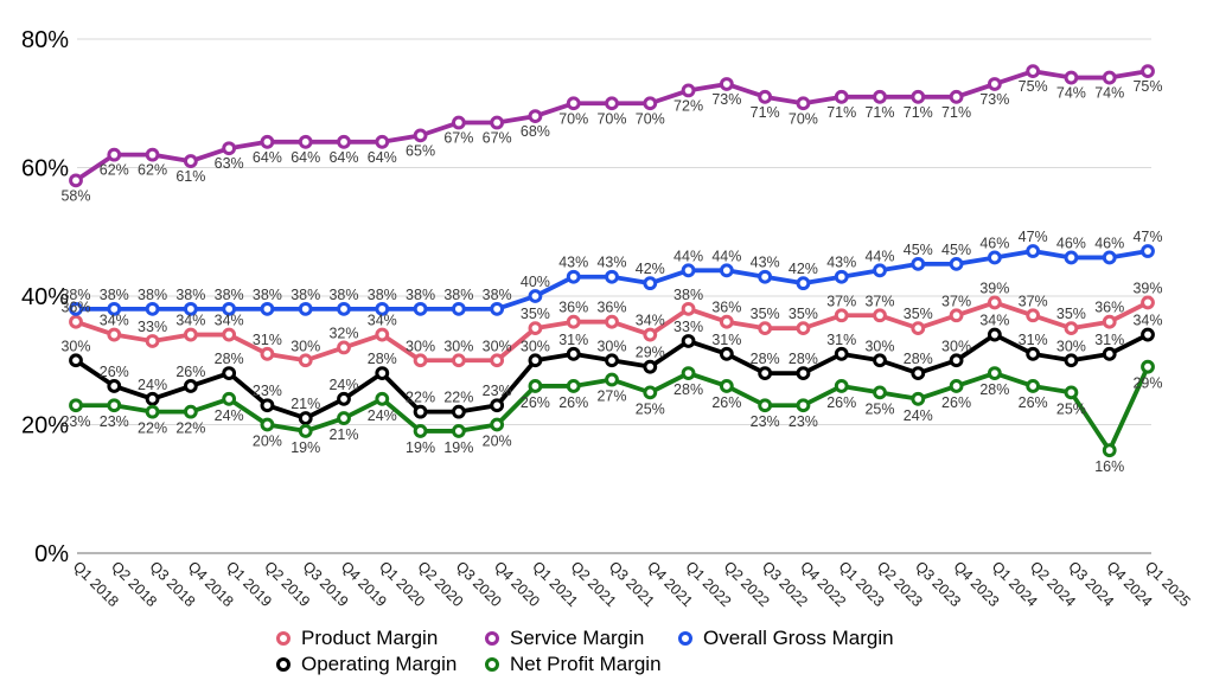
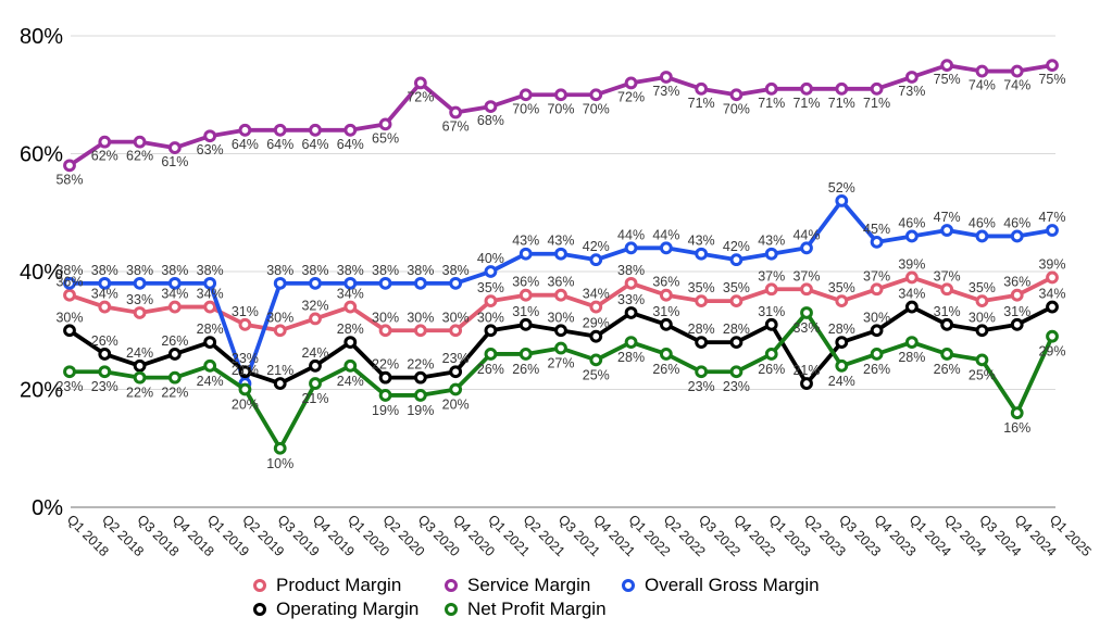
Overall Gross Margin/Q2 2019: 38% -> 21%
Net Profit Margin/Q3 2019: 19% -> 10%
Service Margin/Q3 2020: 67% -> 72%
Operating Margin/Q2 2023: 30% -> 21%
Net Profit Margin/Q2 2023: 25% -> 33%
Overall Gross Margin/Q3 2023: 45% -> 52%
